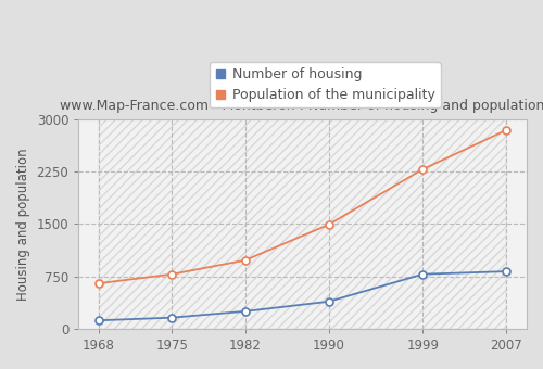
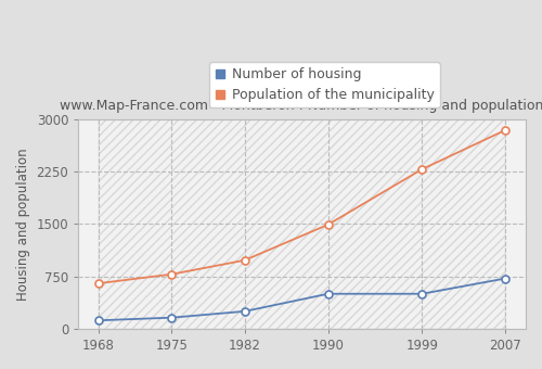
Number of housing/1990: 390 -> 500
Number of housing/1999: 780 -> 500
Number of housing/2007: 820 -> 720
